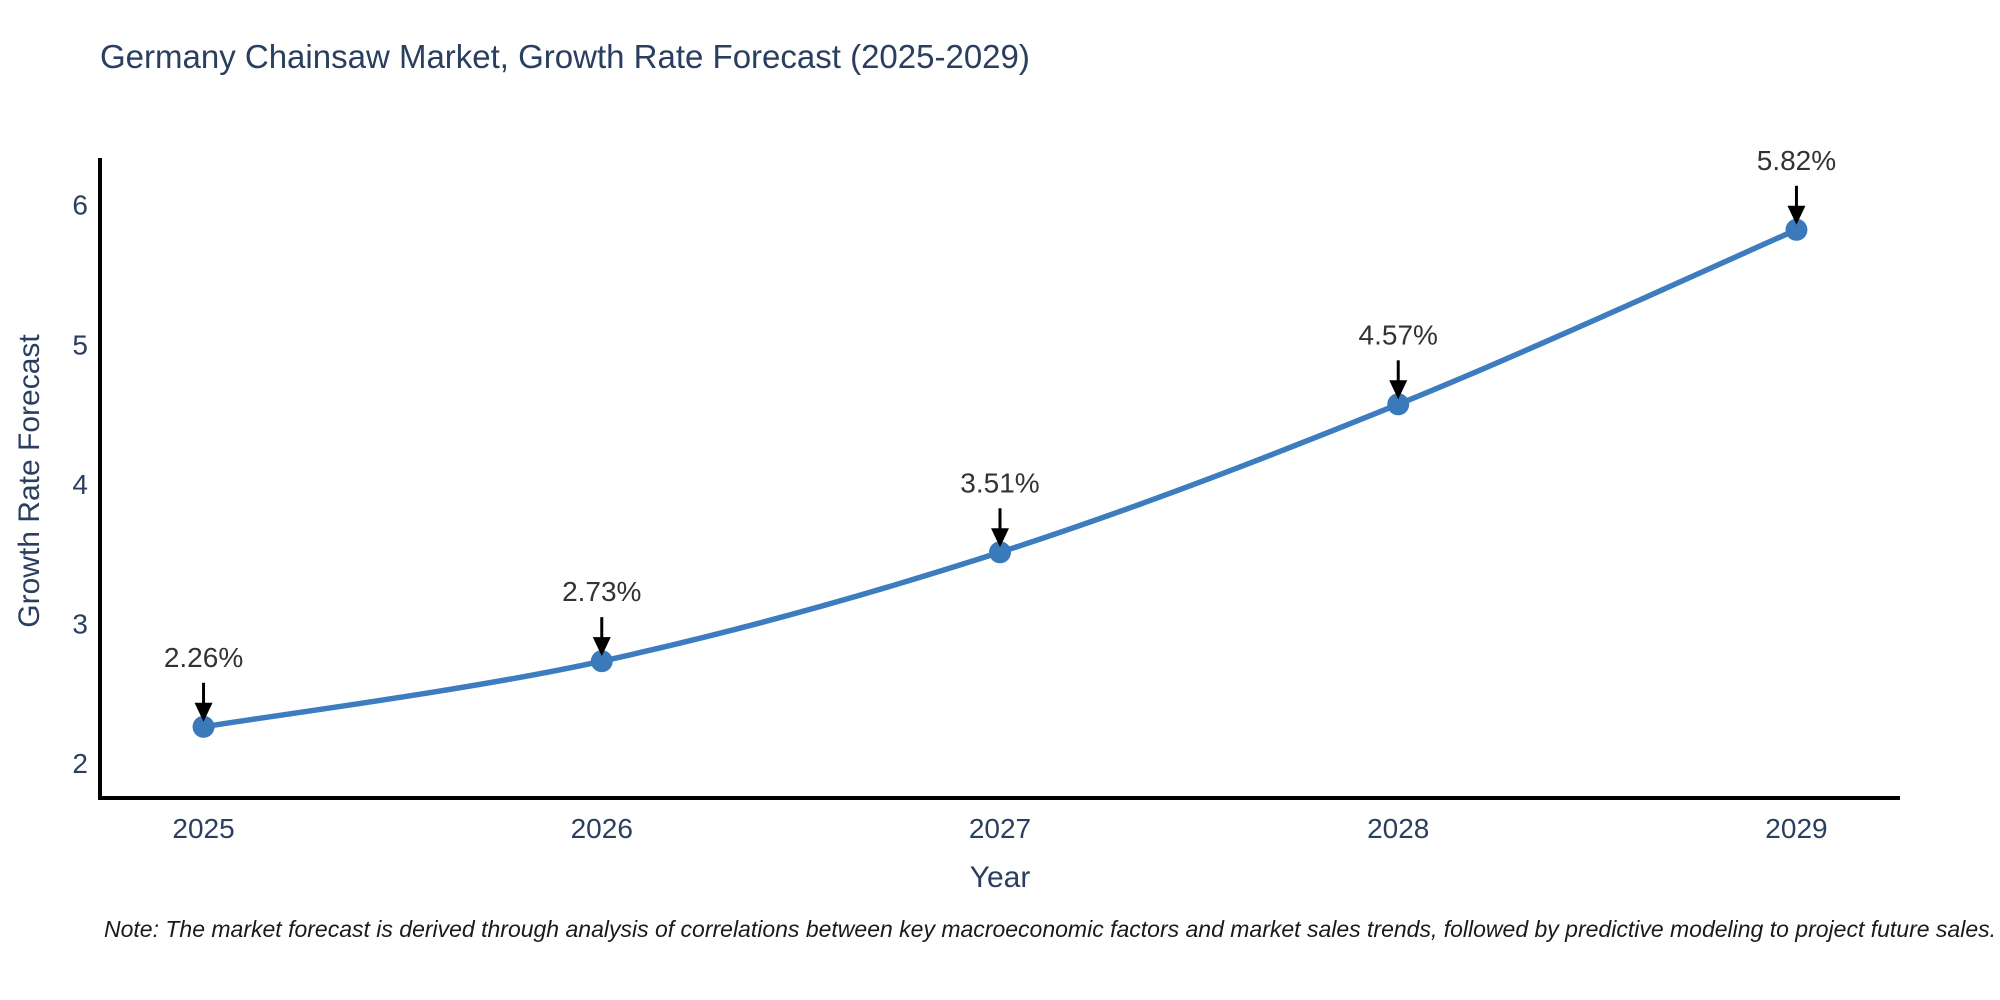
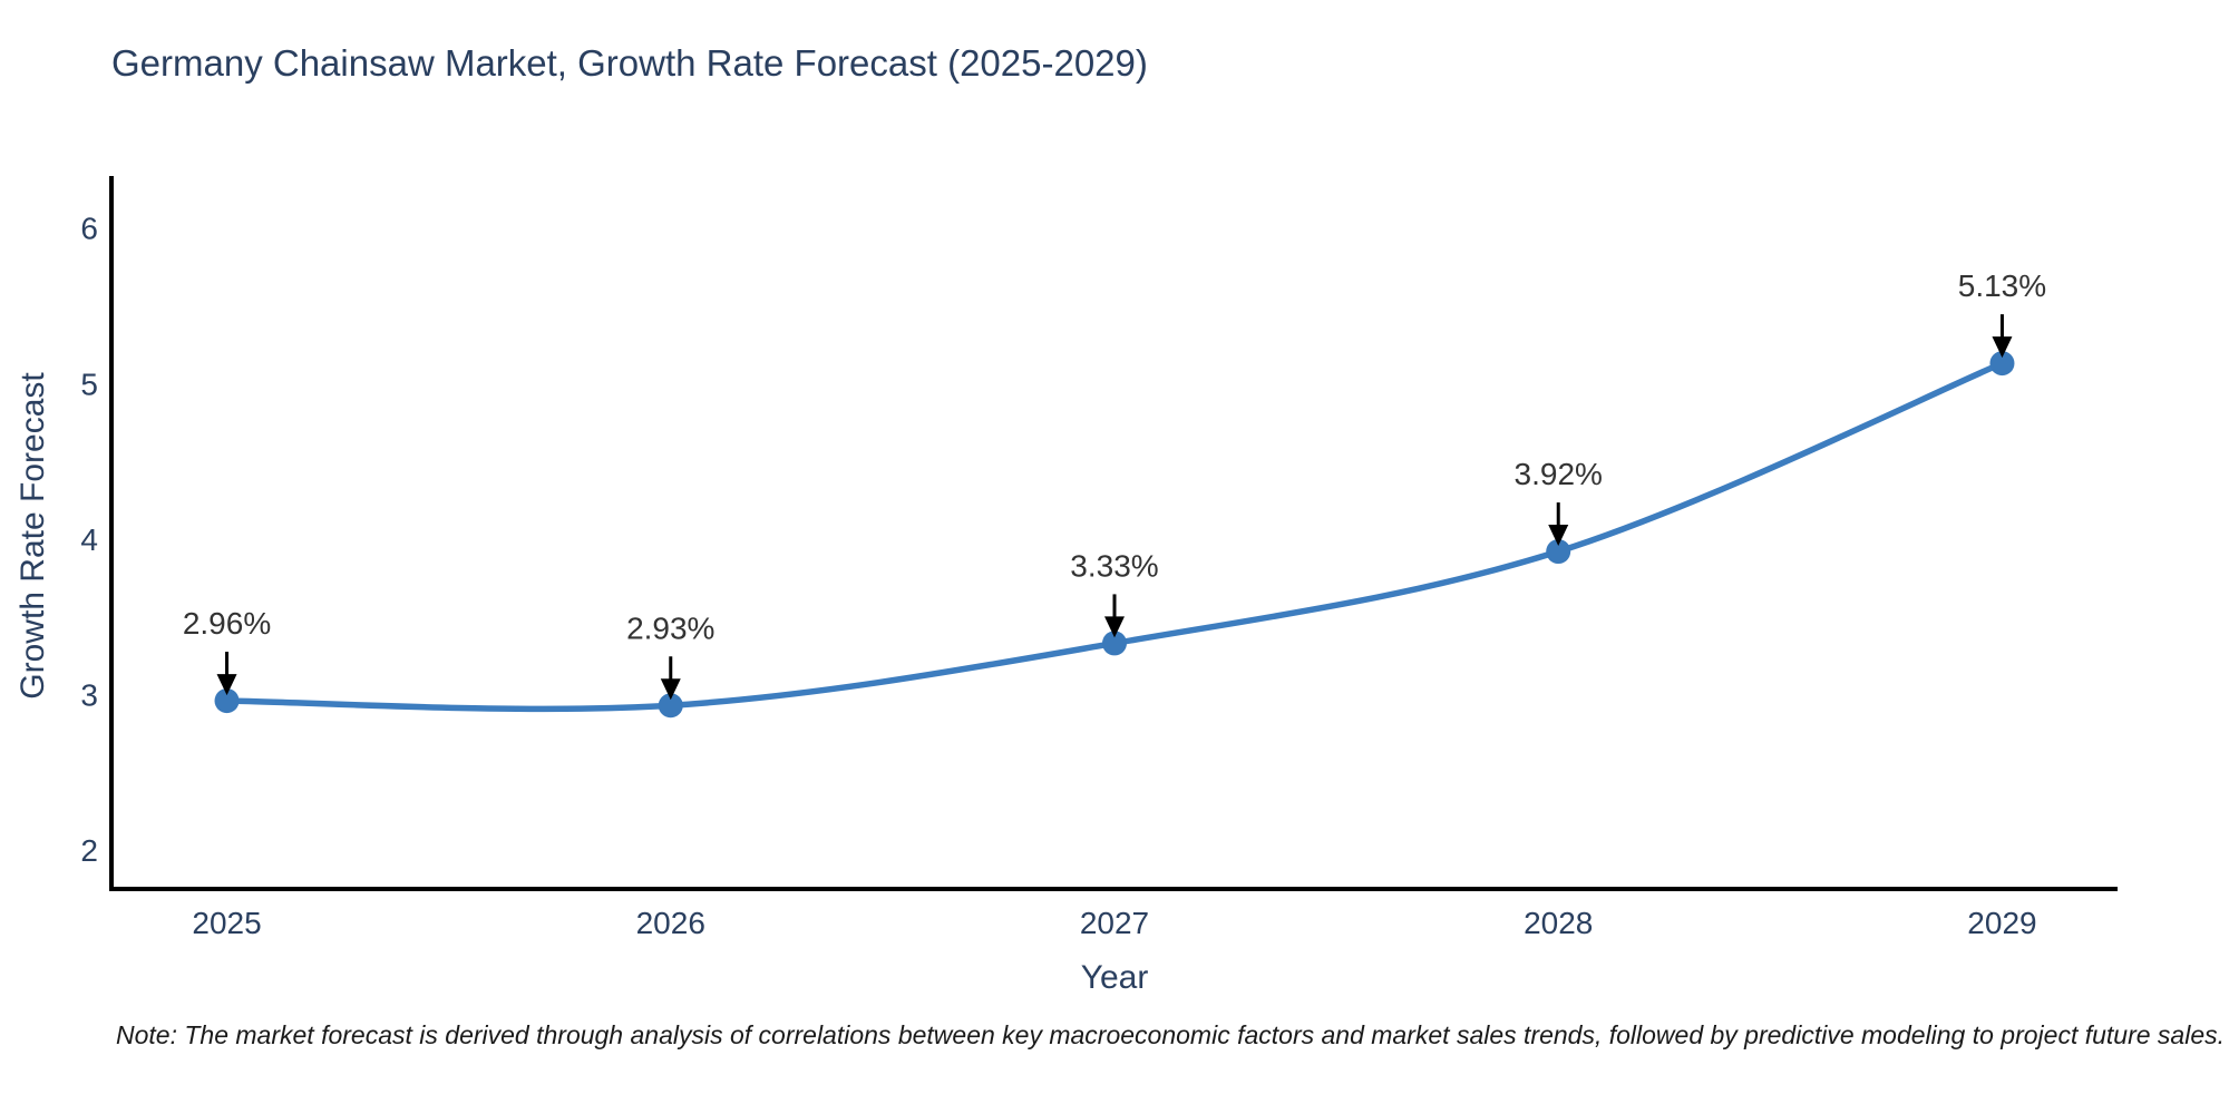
2025: 2.26% -> 2.96%
2026: 2.73% -> 2.93%
2027: 3.51% -> 3.33%
2028: 4.57% -> 3.92%
2029: 5.82% -> 5.13%
